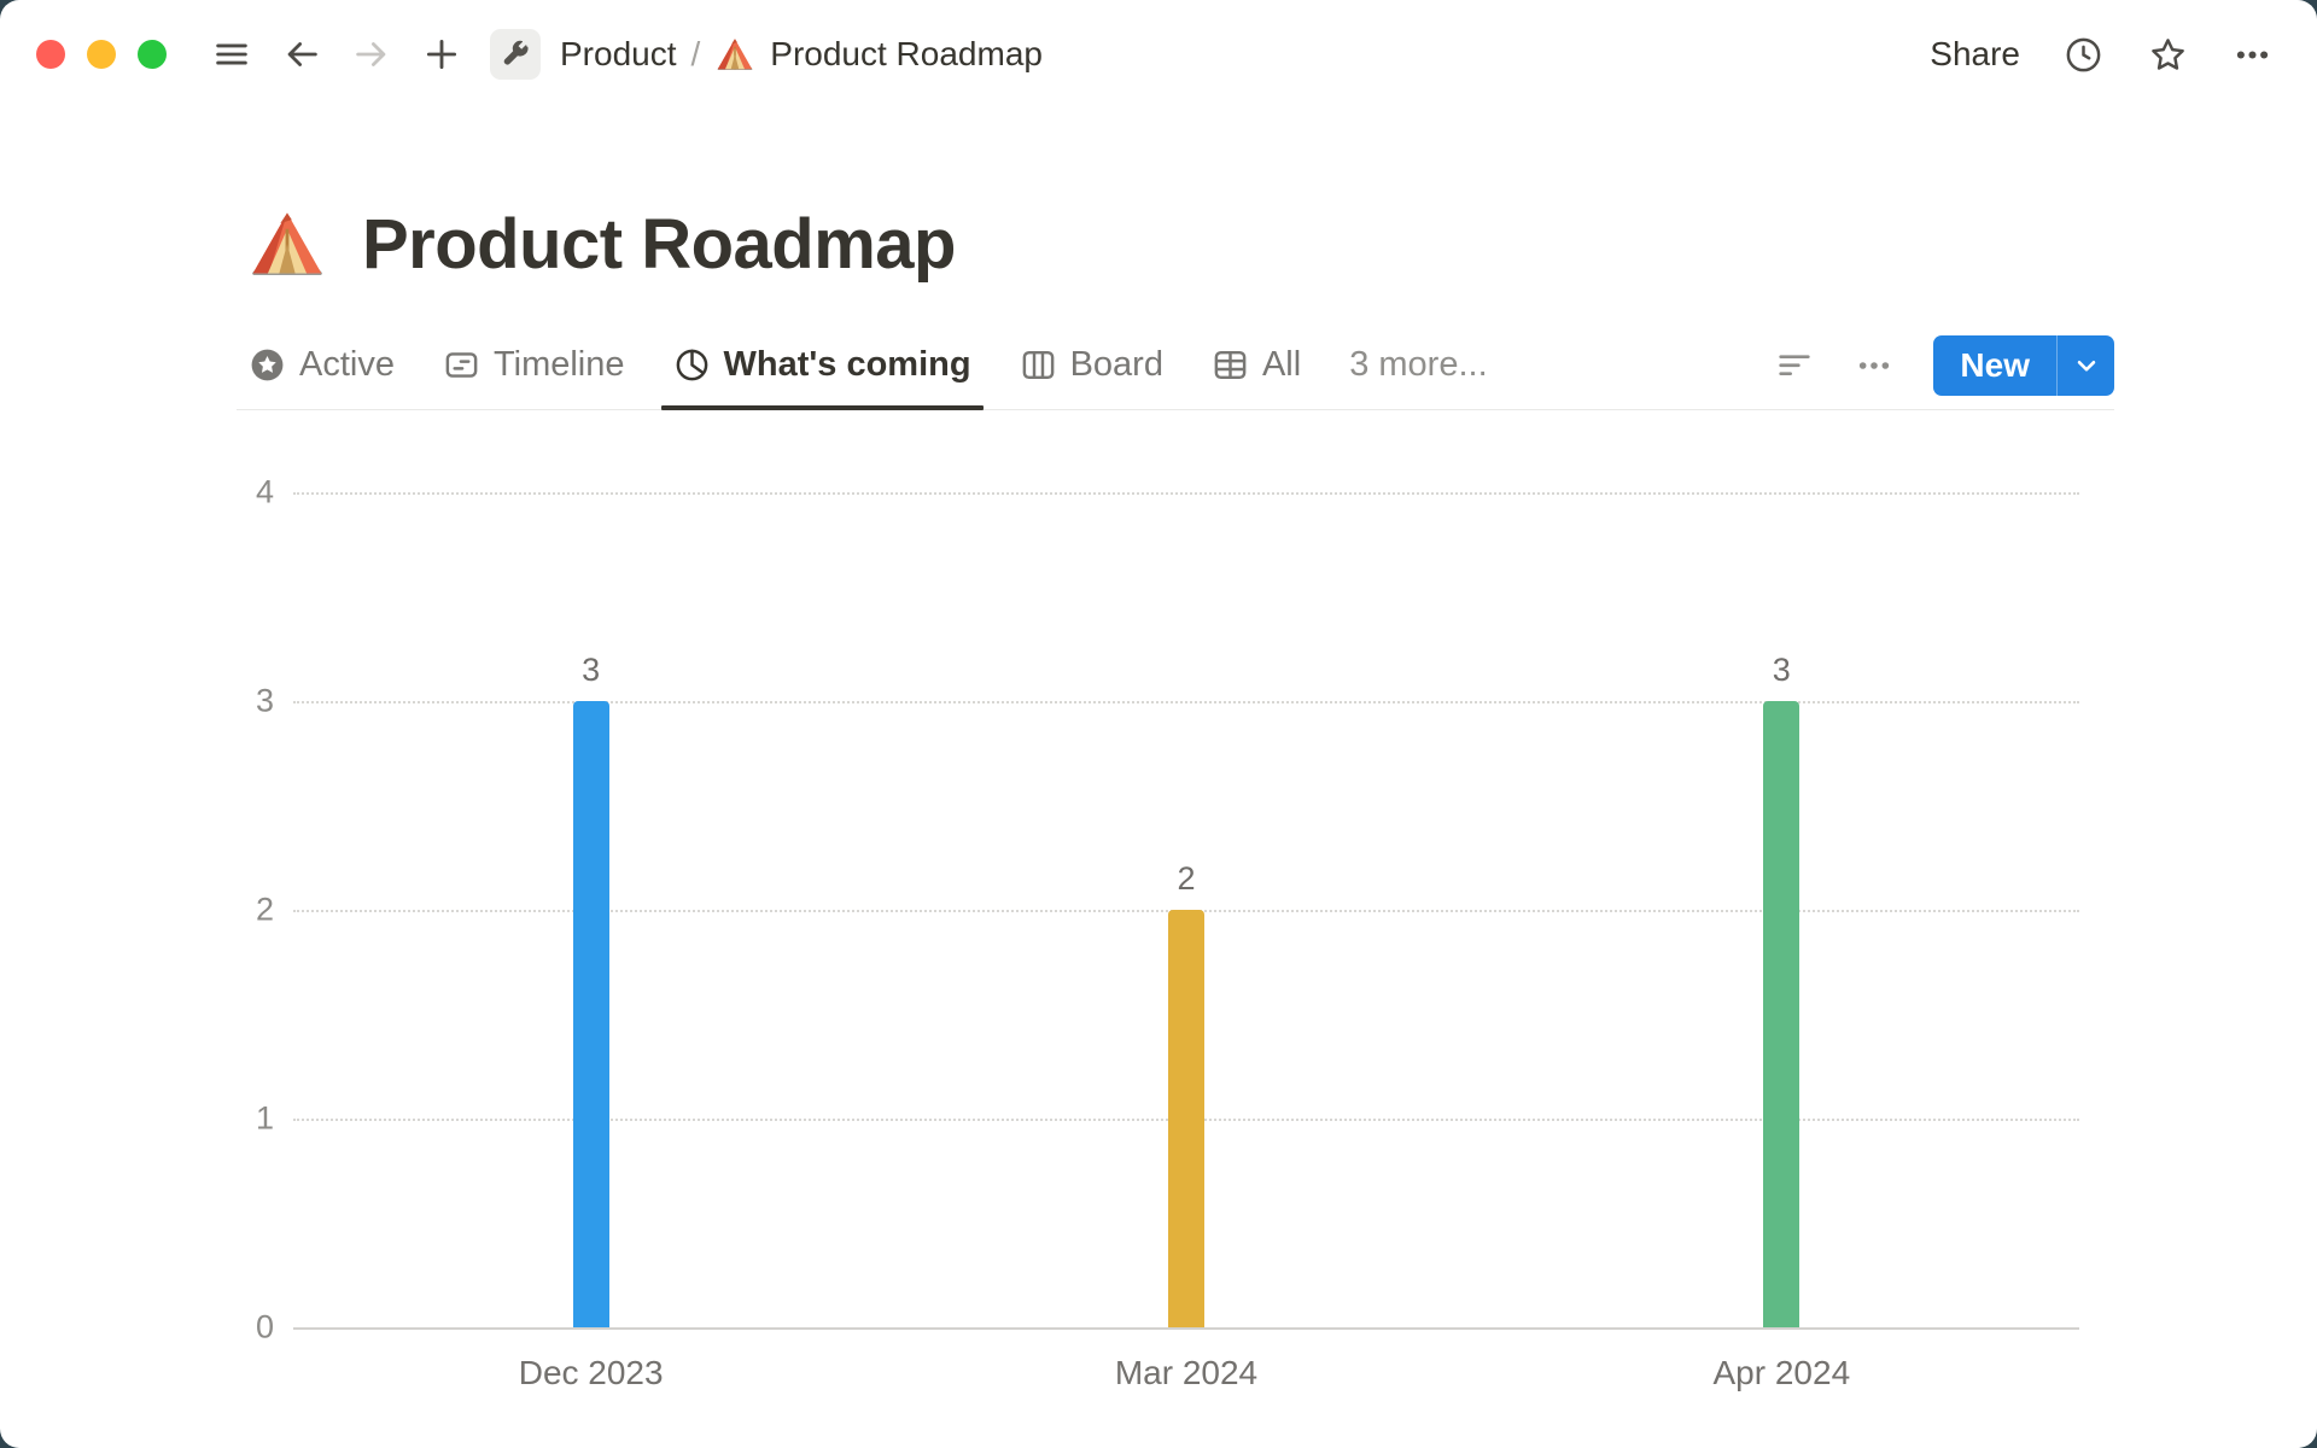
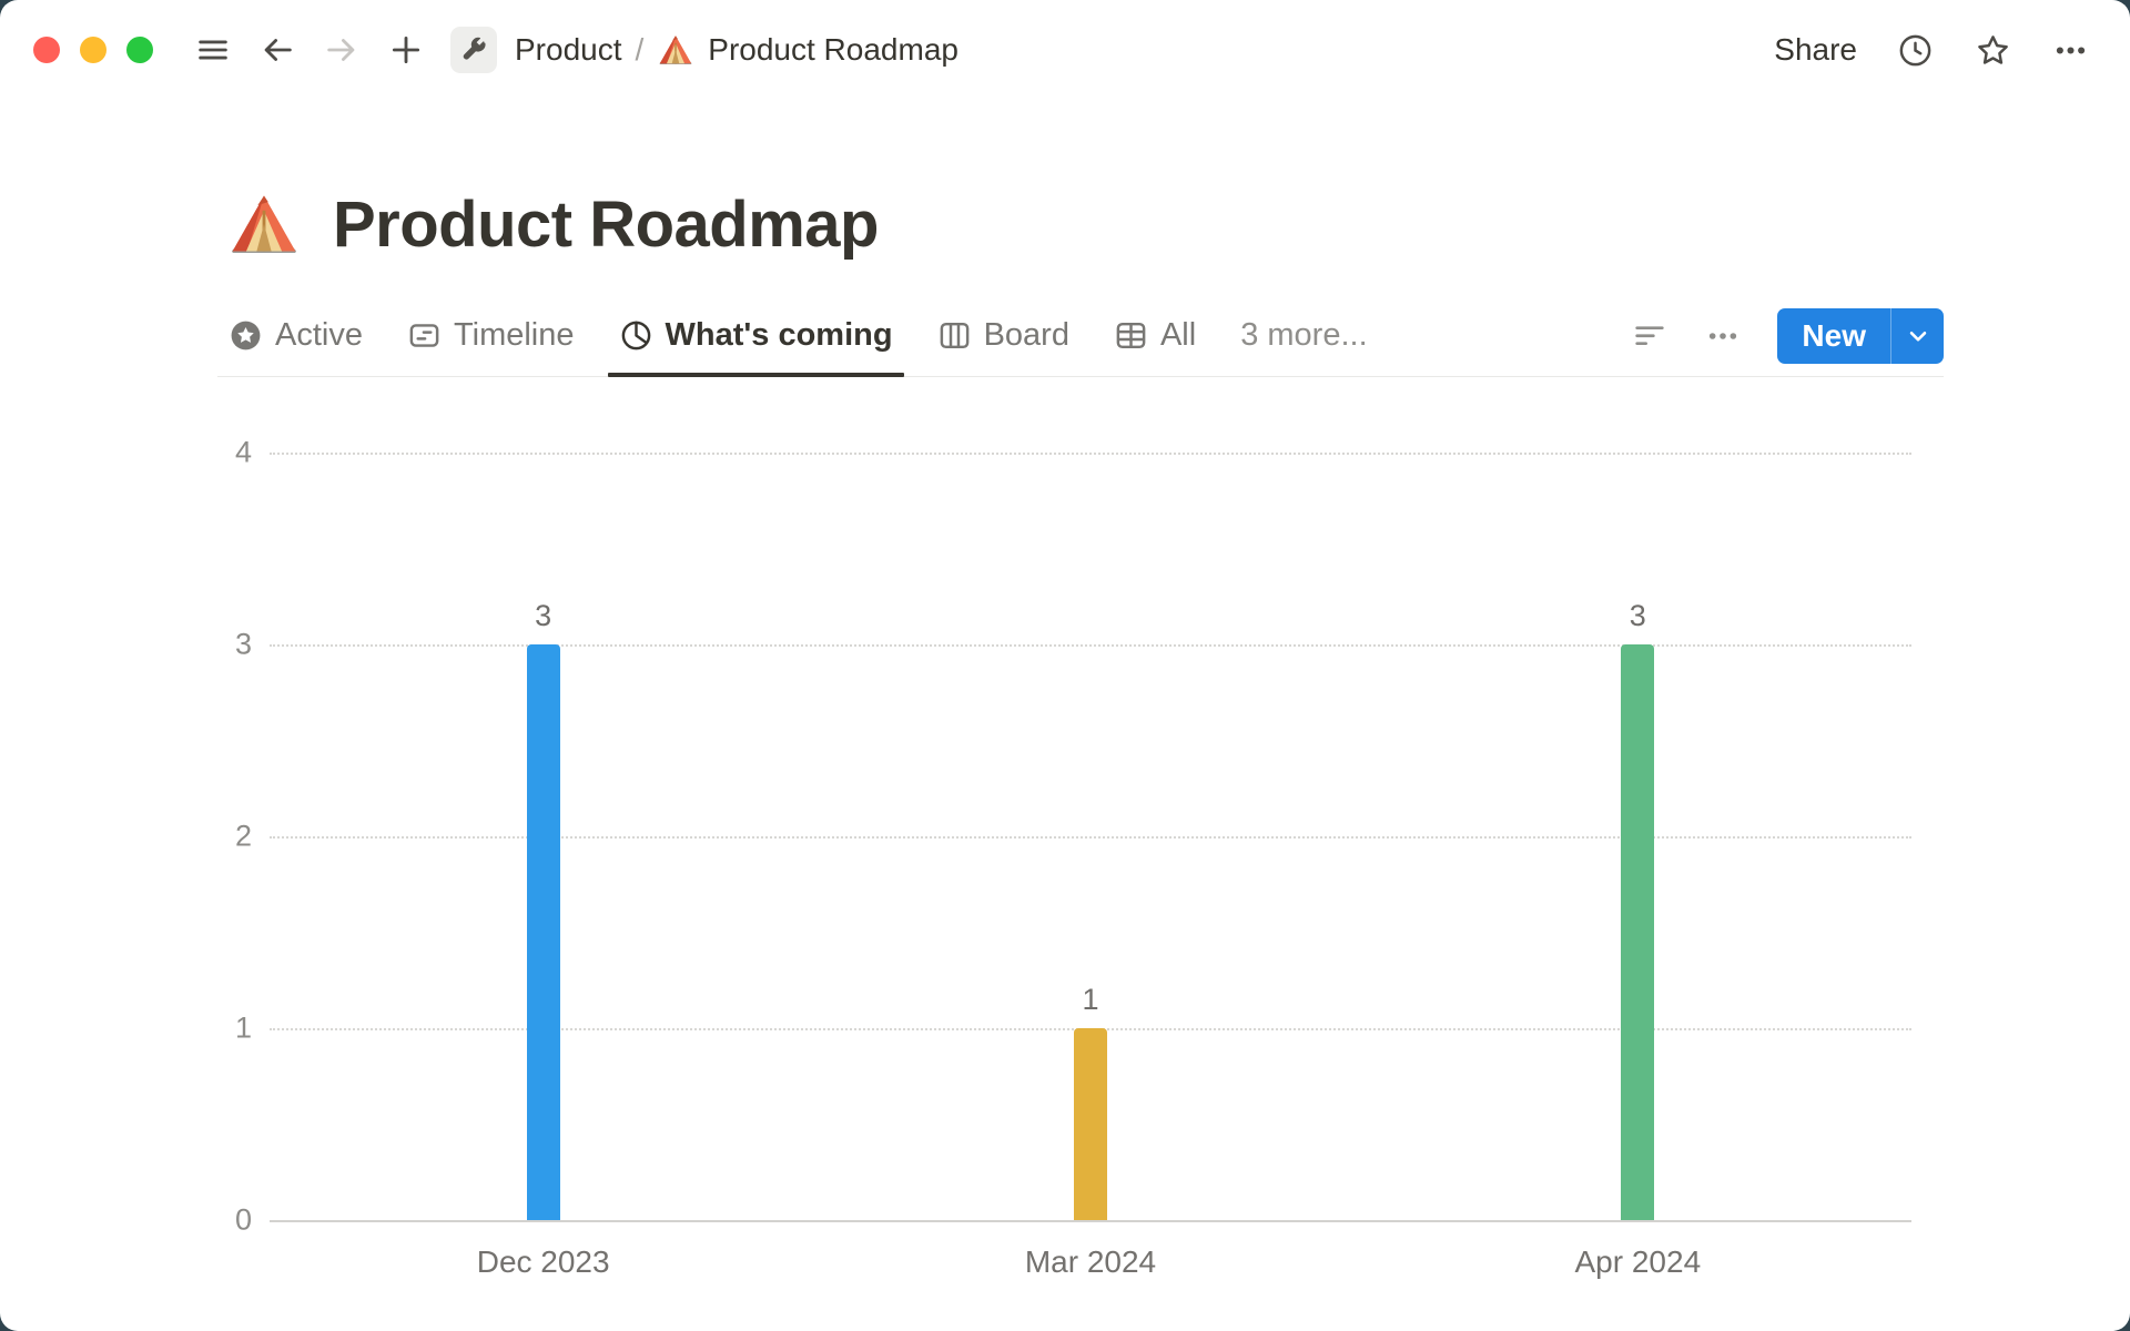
Mar 2024: 2 -> 1
